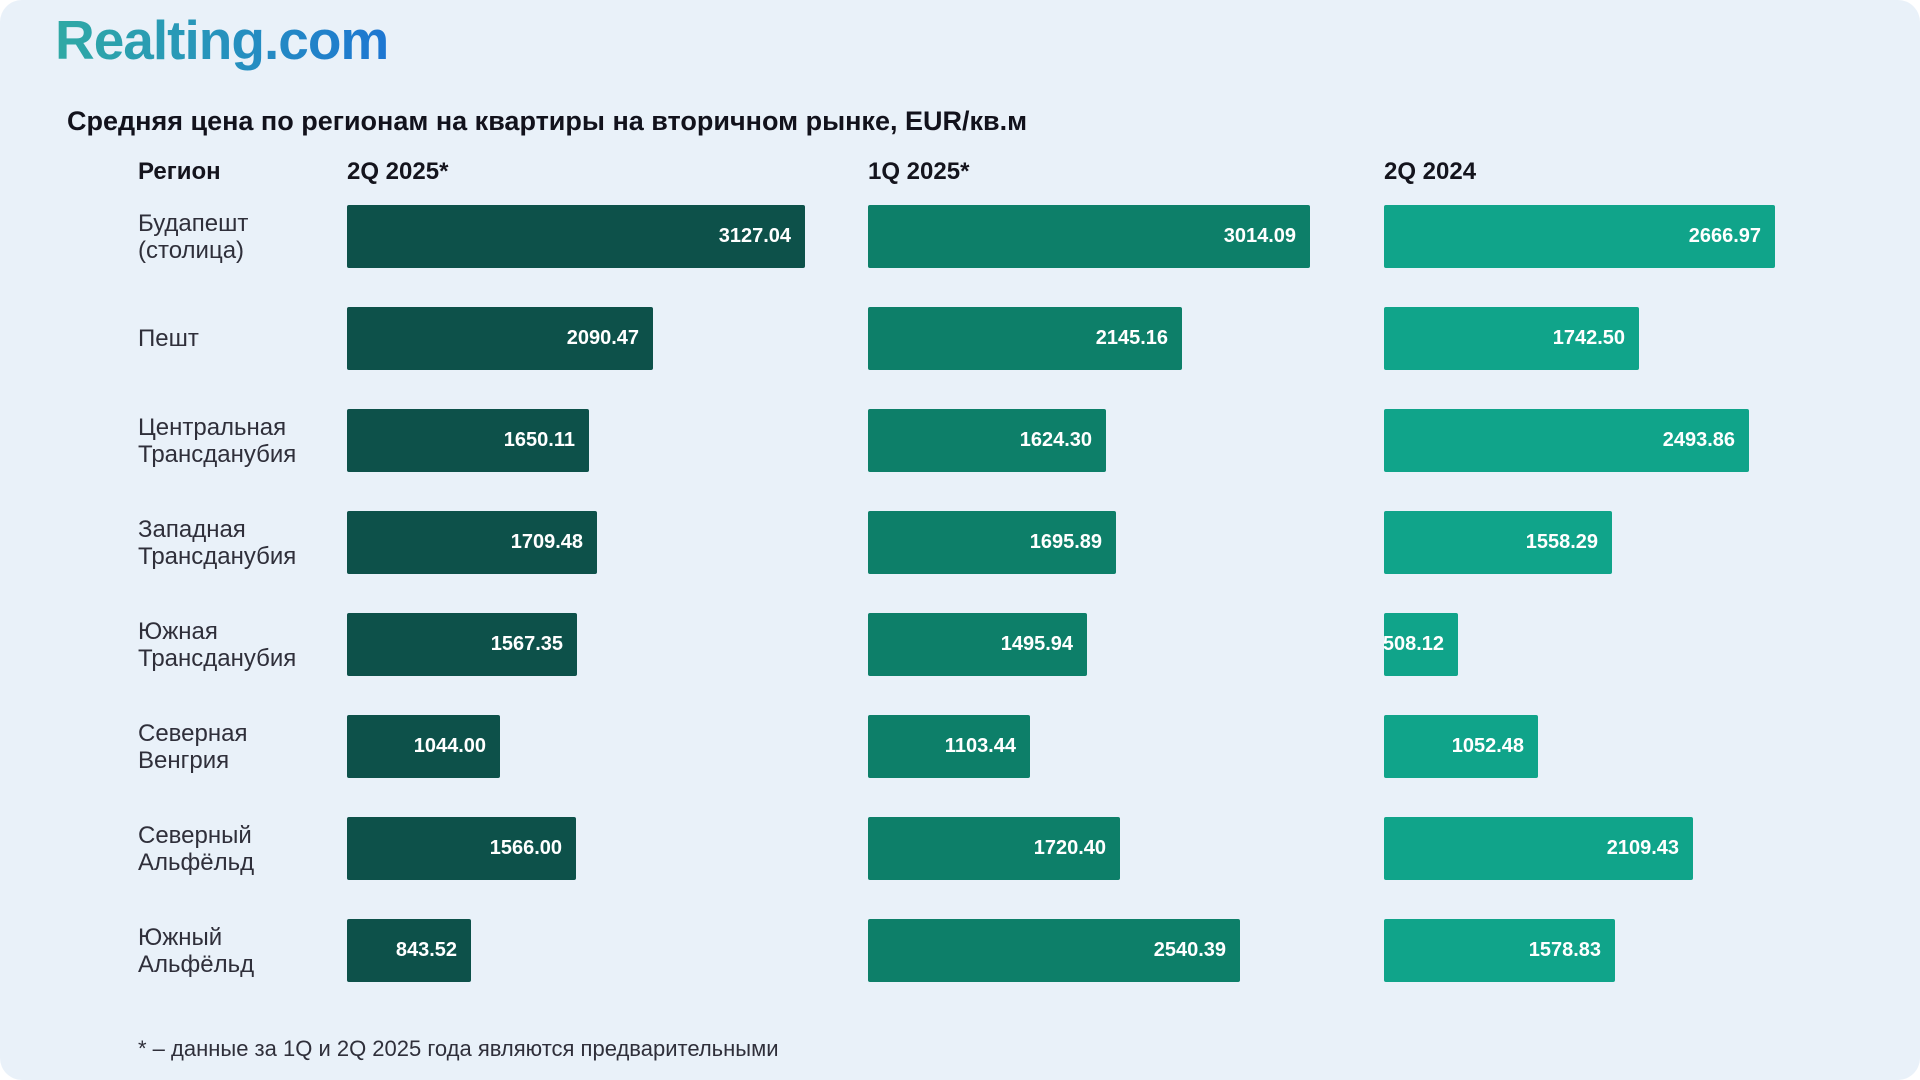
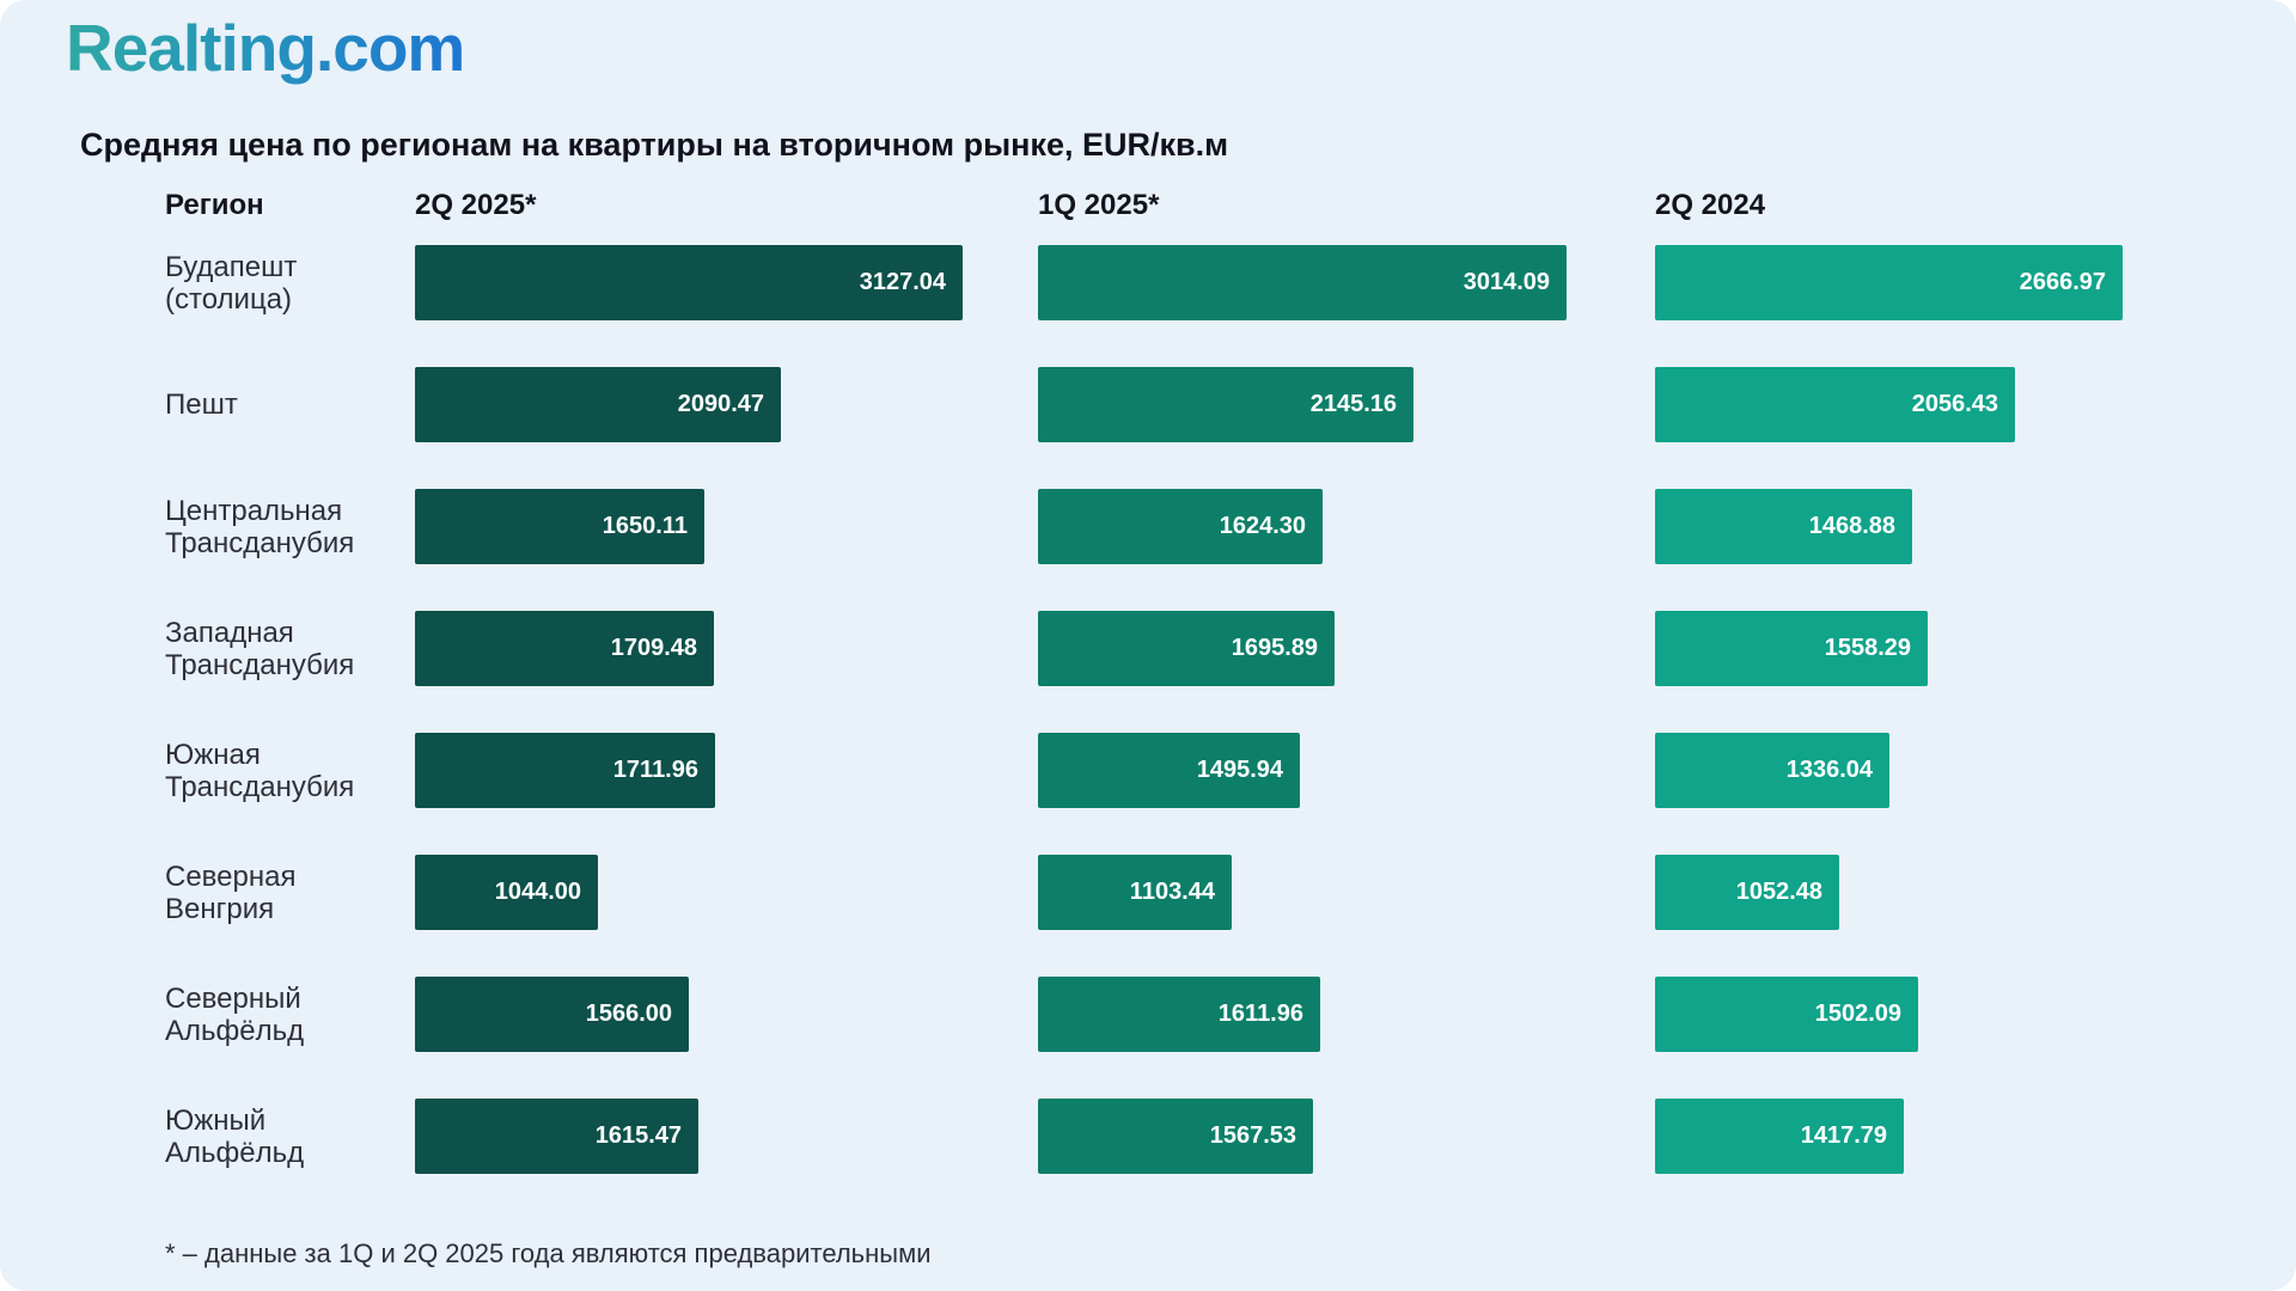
2Q 2024/Пешт: 1742.50 -> 2056.43
2Q 2024/Центральная Трансданубия: 2493.86 -> 1468.88
2Q 2025*/Южная Трансданубия: 1567.35 -> 1711.96
2Q 2024/Южная Трансданубия: 508.12 -> 1336.04
1Q 2025*/Северный Альфёльд: 1720.40 -> 1611.96
2Q 2024/Северный Альфёльд: 2109.43 -> 1502.09
2Q 2025*/Южный Альфёльд: 843.52 -> 1615.47
1Q 2025*/Южный Альфёльд: 2540.39 -> 1567.53
2Q 2024/Южный Альфёльд: 1578.83 -> 1417.79
